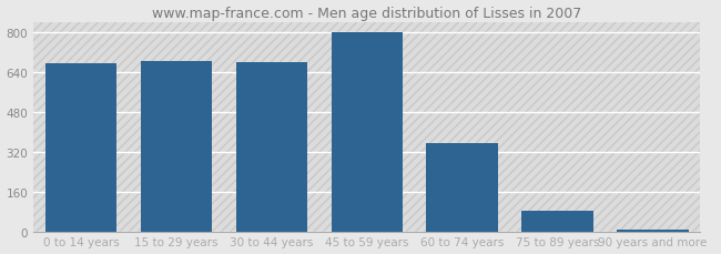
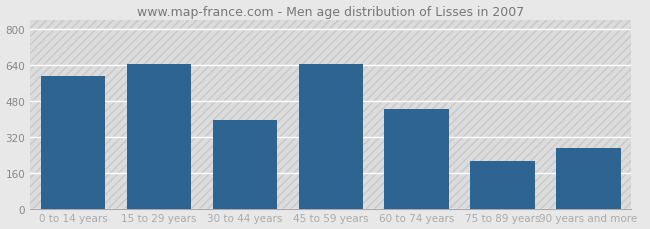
0 to 14 years: 675 -> 590
15 to 29 years: 685 -> 645
30 to 44 years: 678 -> 395
45 to 59 years: 800 -> 645
60 to 74 years: 355 -> 445
75 to 89 years: 82 -> 210
90 years and more: 8 -> 270
